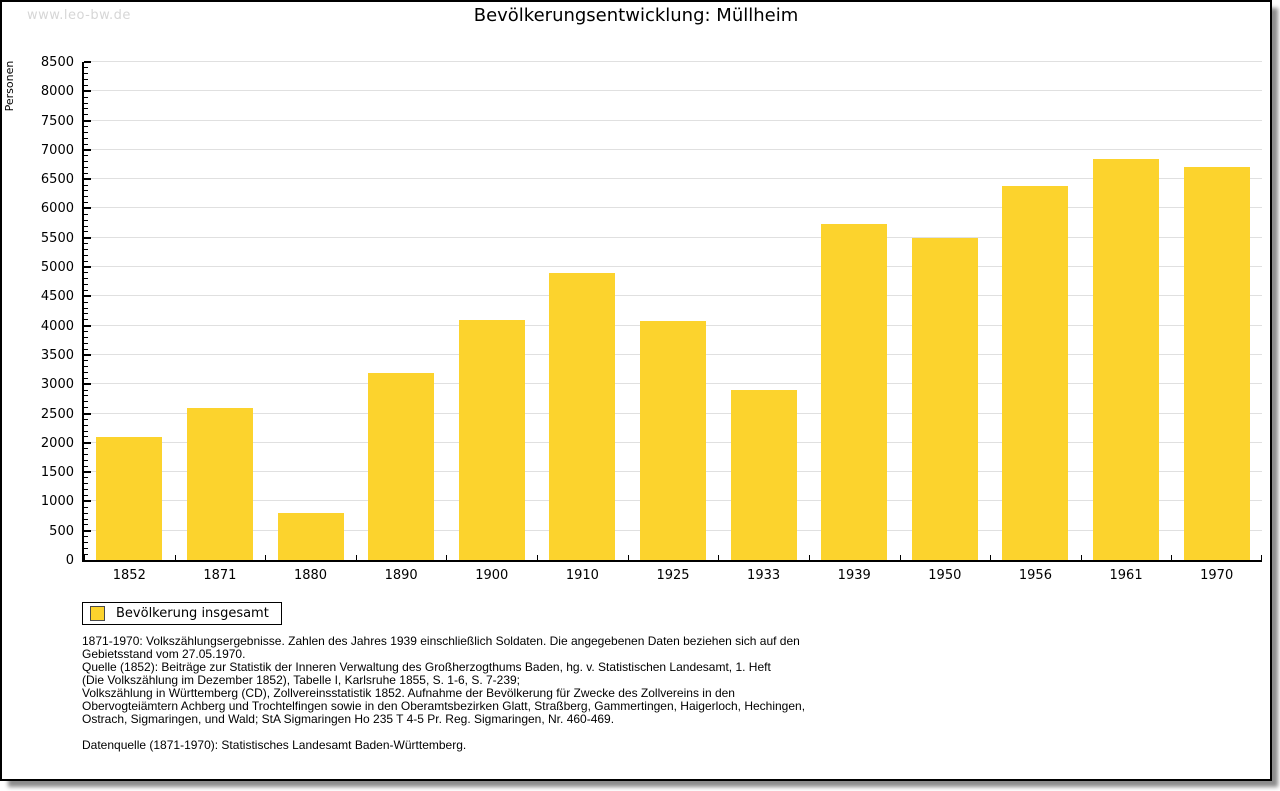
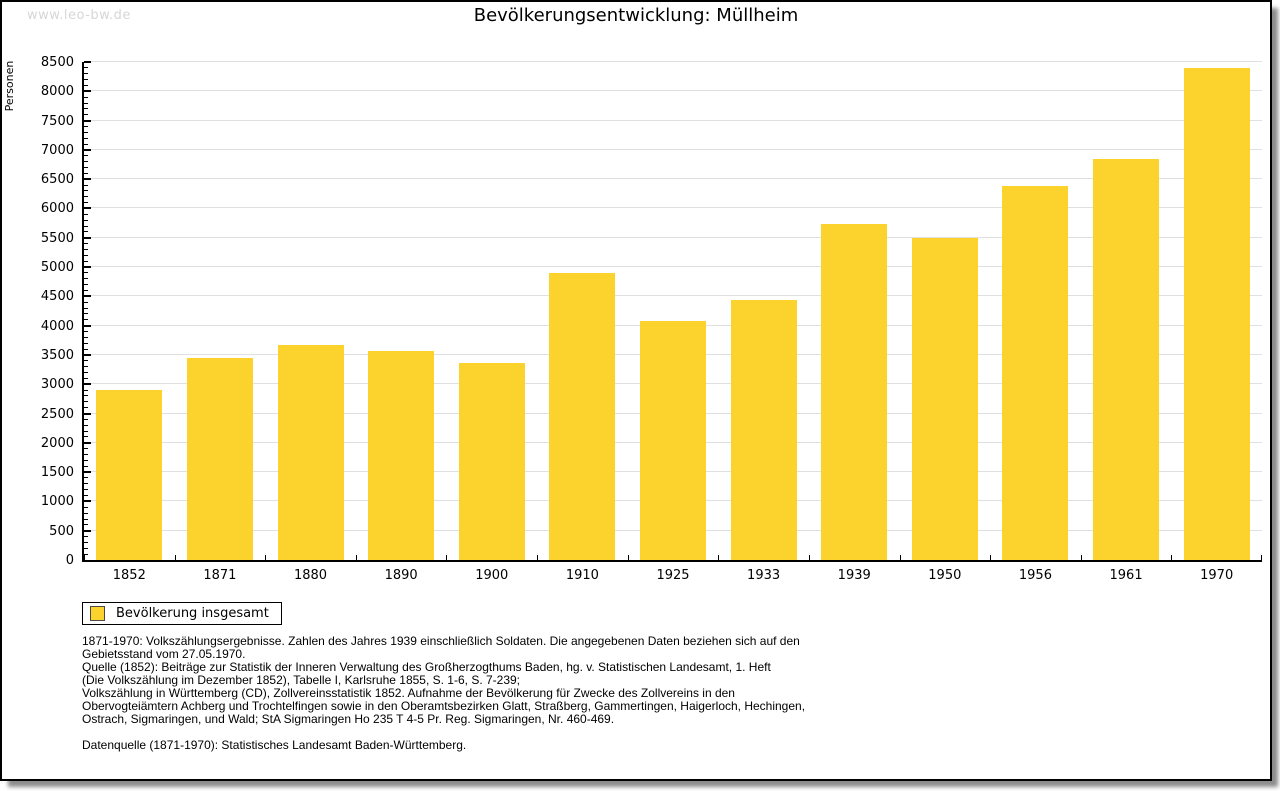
1852: 2100 -> 2900
1871: 2600 -> 3400
1880: 800 -> 3700
1890: 3200 -> 3600
1900: 4100 -> 3400
1933: 2900 -> 4400
1970: 6700 -> 8400
